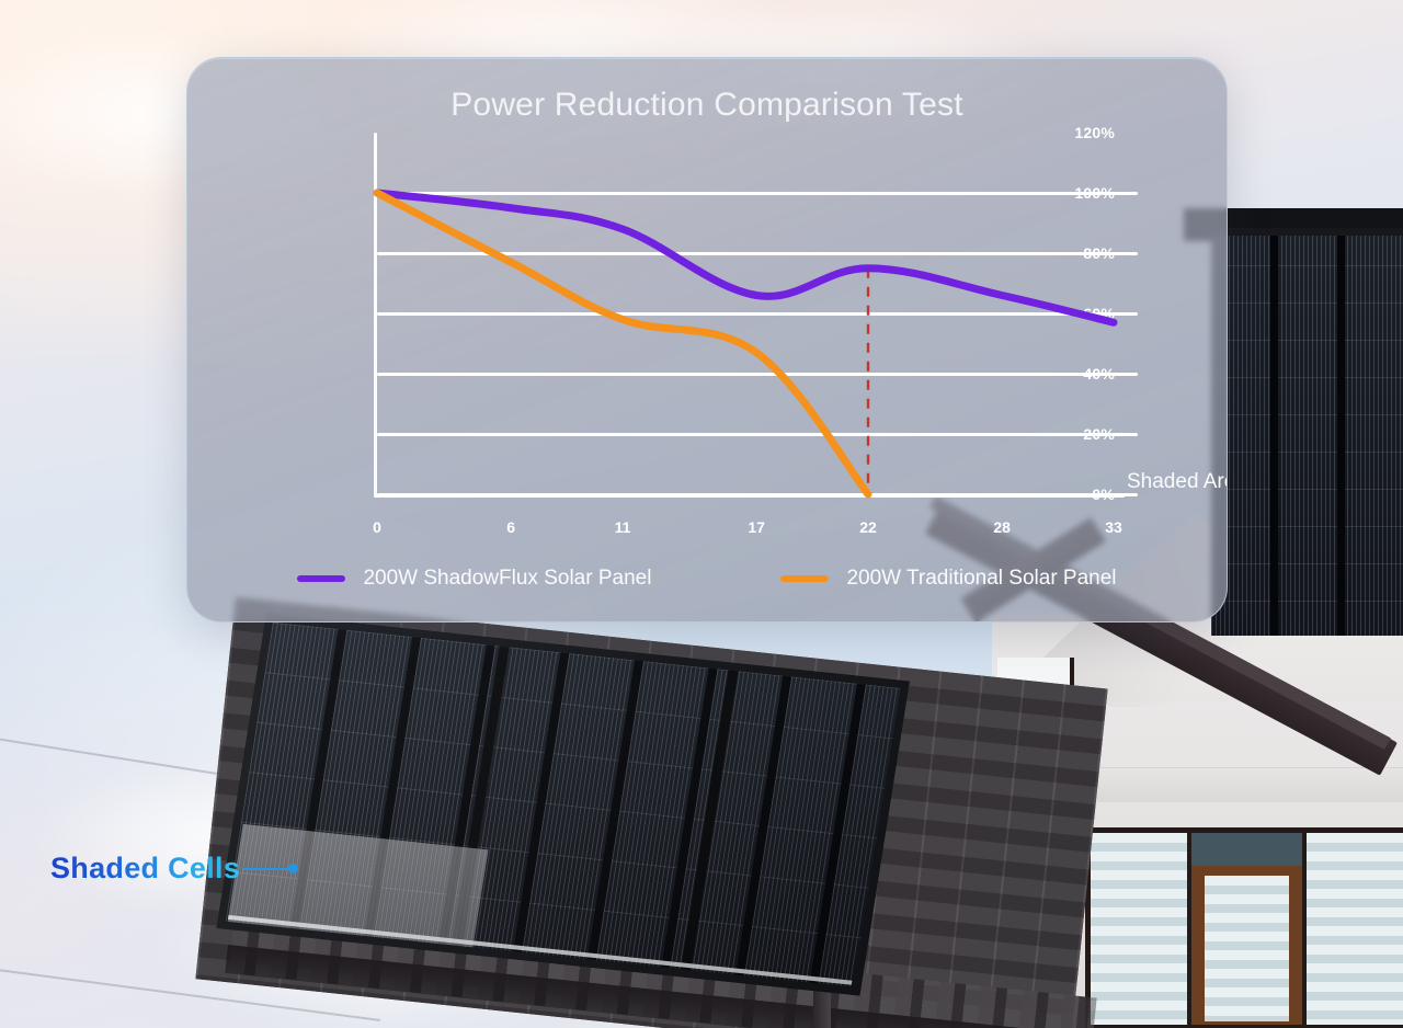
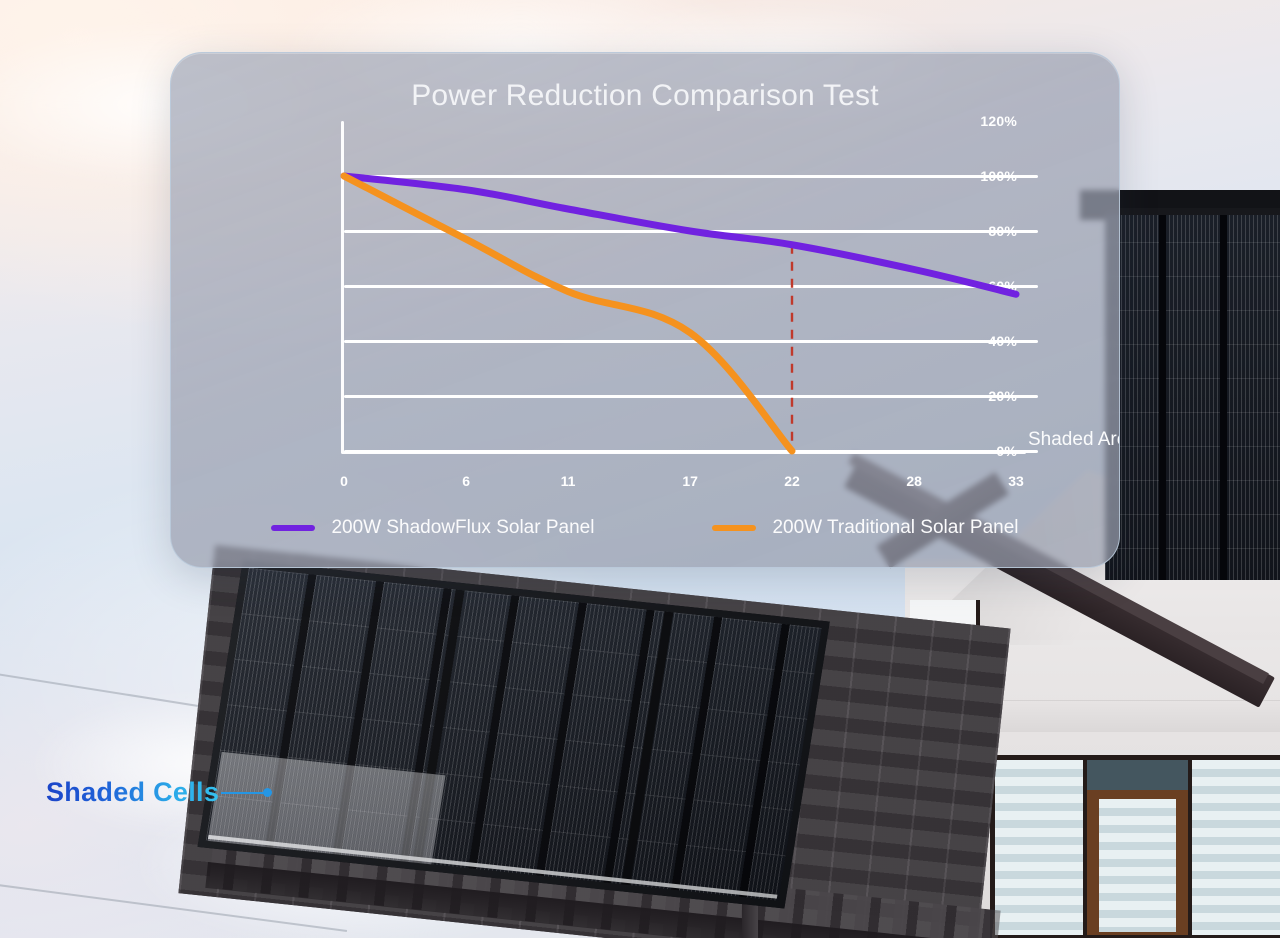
200W ShadowFlux Solar Panel/17: 66% -> 80%
200W Traditional Solar Panel/17: 47% -> 43%
